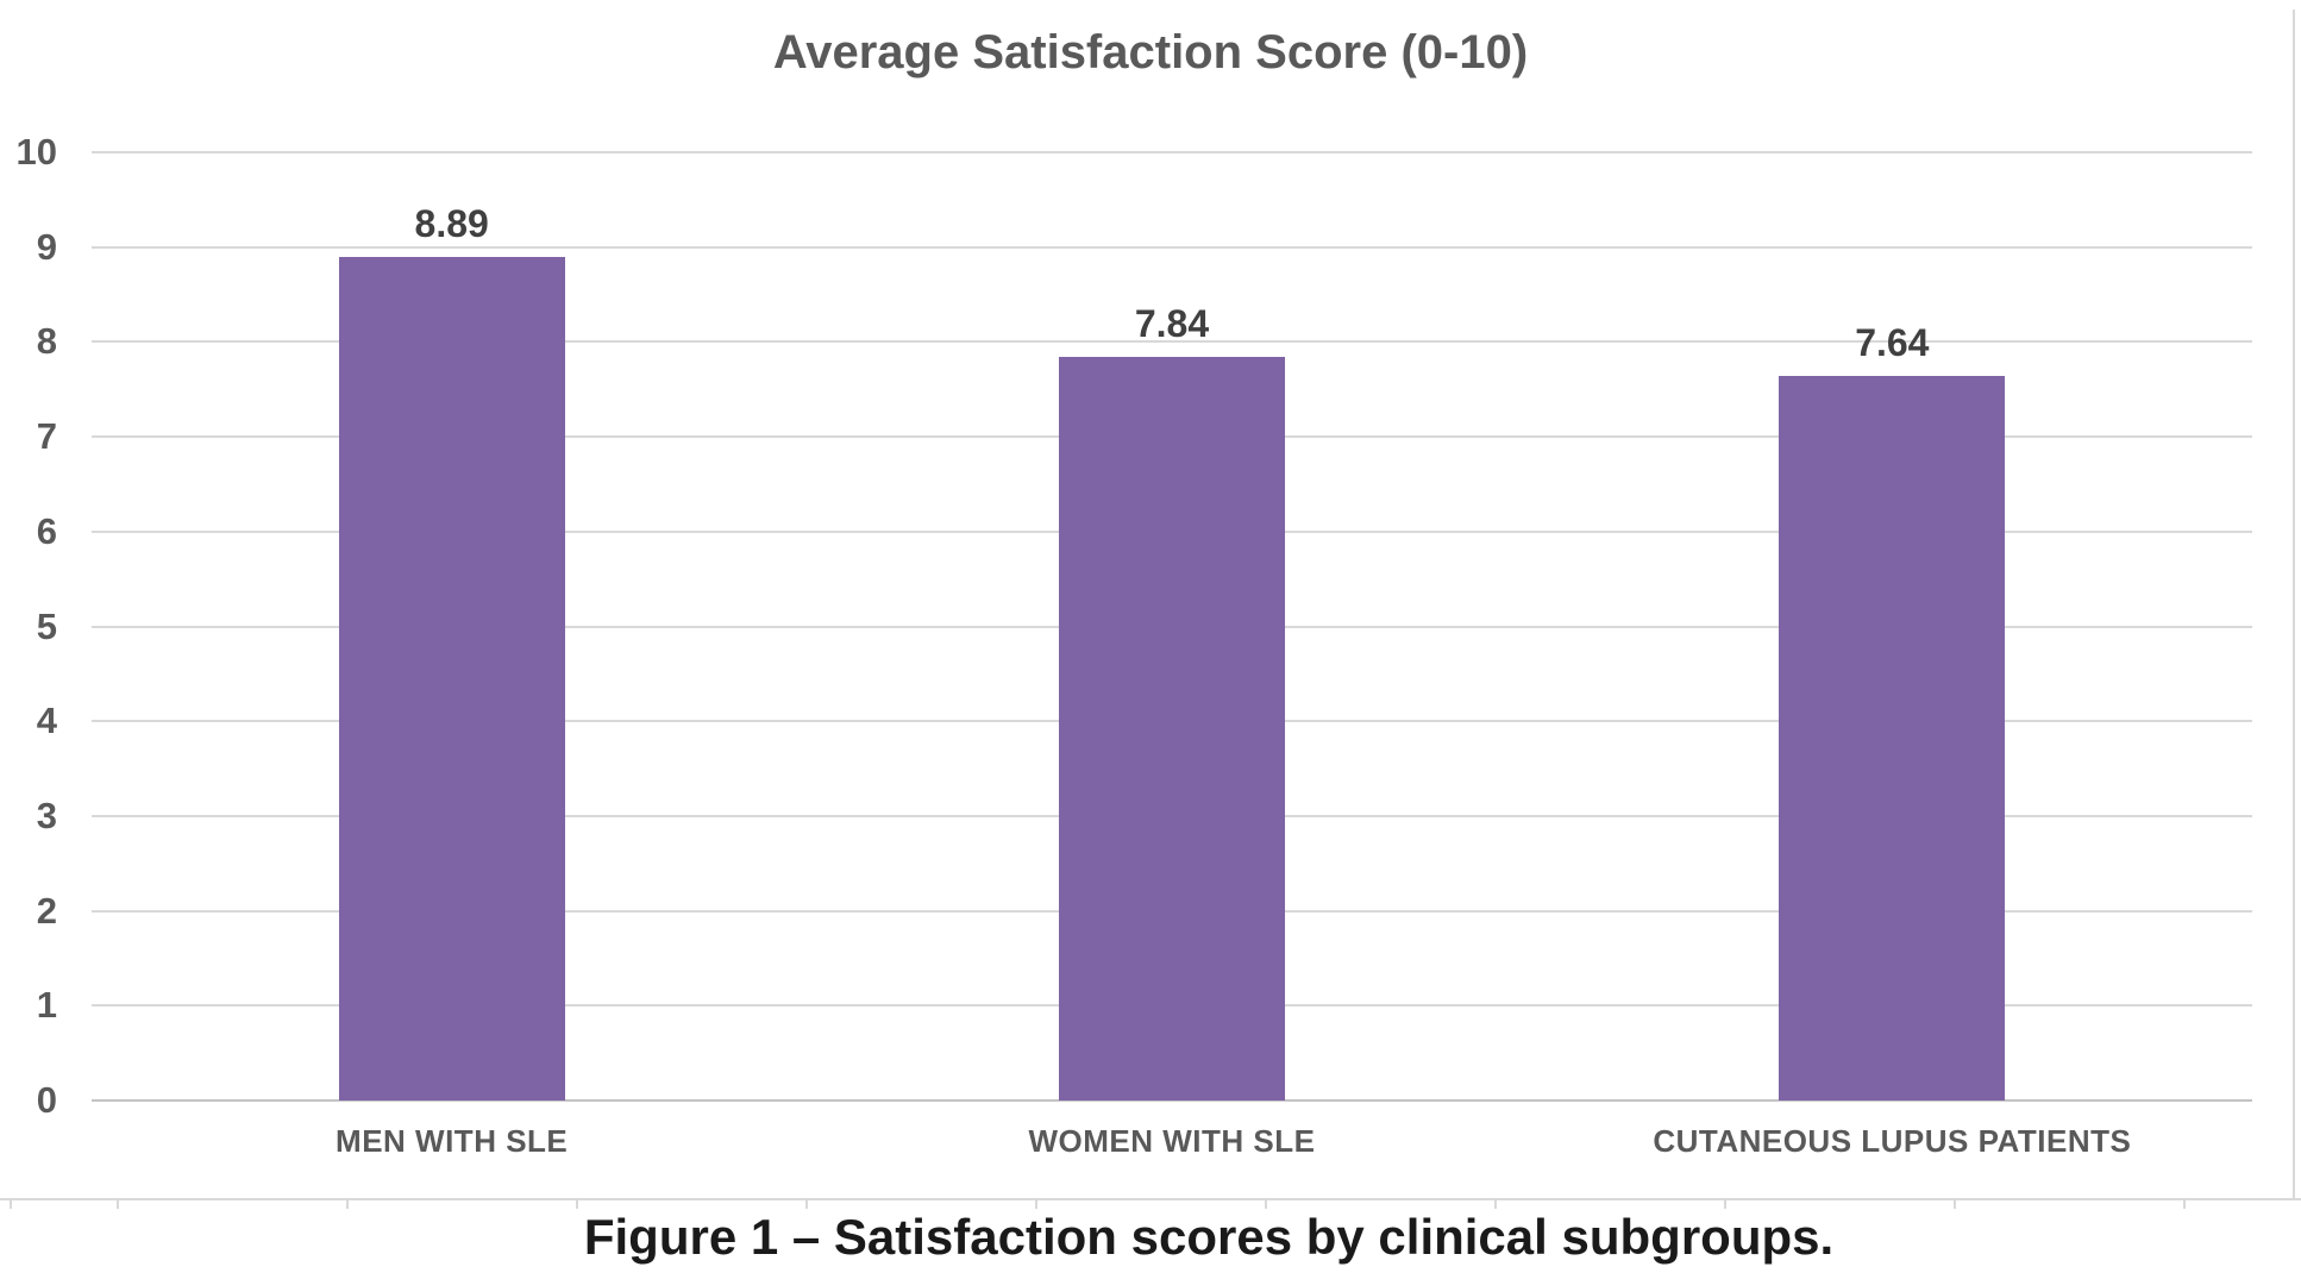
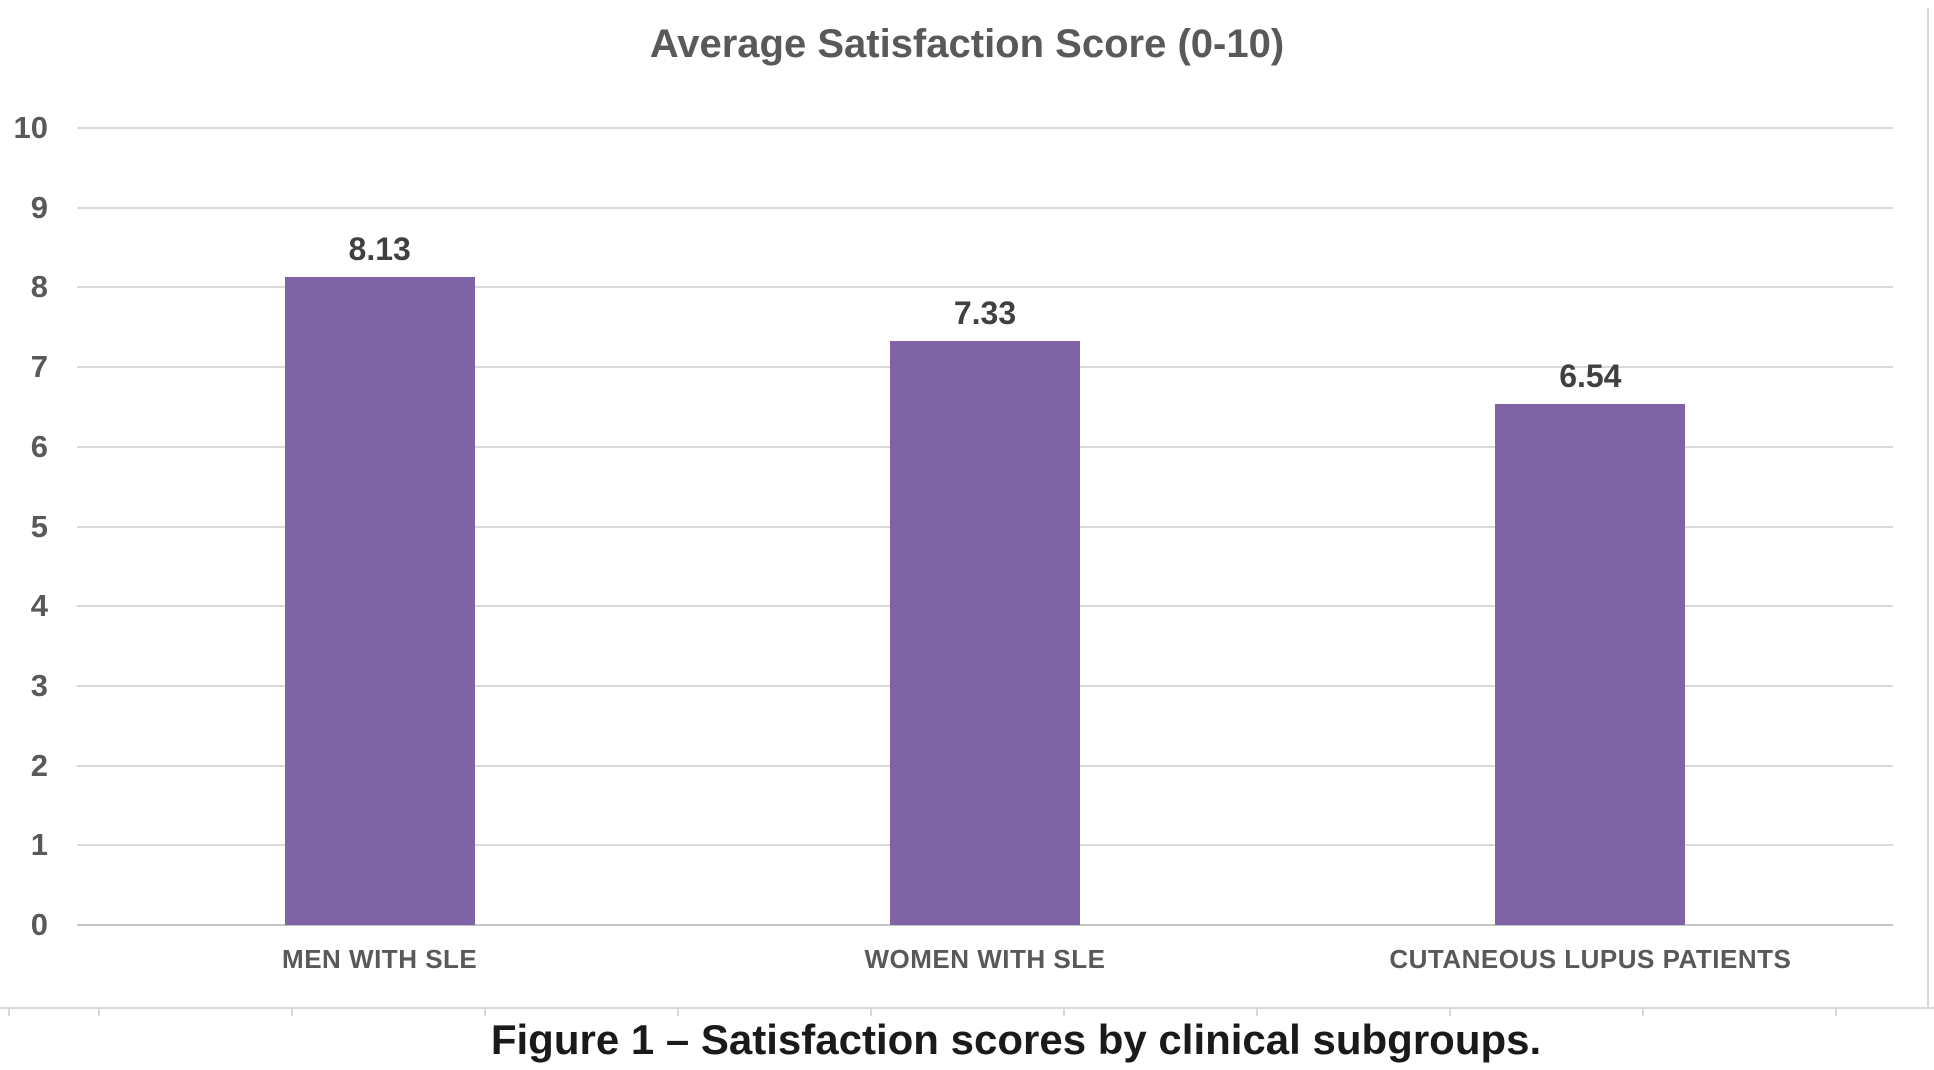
MEN WITH SLE: 8.89 -> 8.13
WOMEN WITH SLE: 7.84 -> 7.33
CUTANEOUS LUPUS PATIENTS: 7.64 -> 6.54
